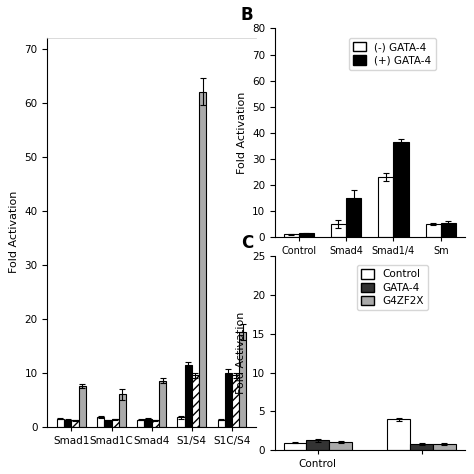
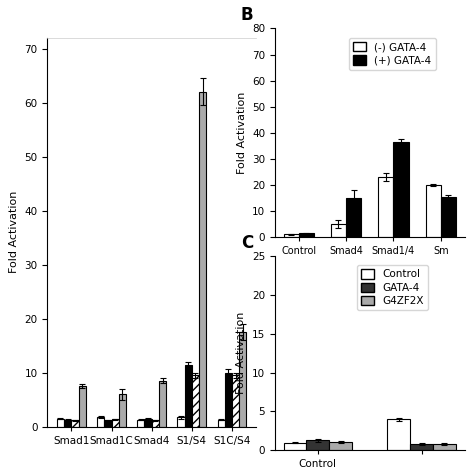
(-) GATA-4/Sm: 5 -> 20
(+) GATA-4/Sm: 5.5 -> 15.5
